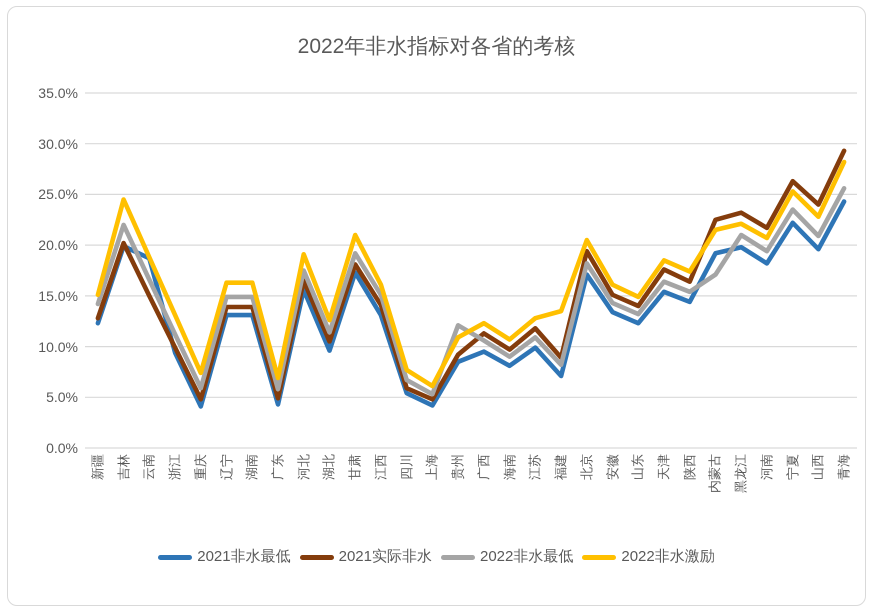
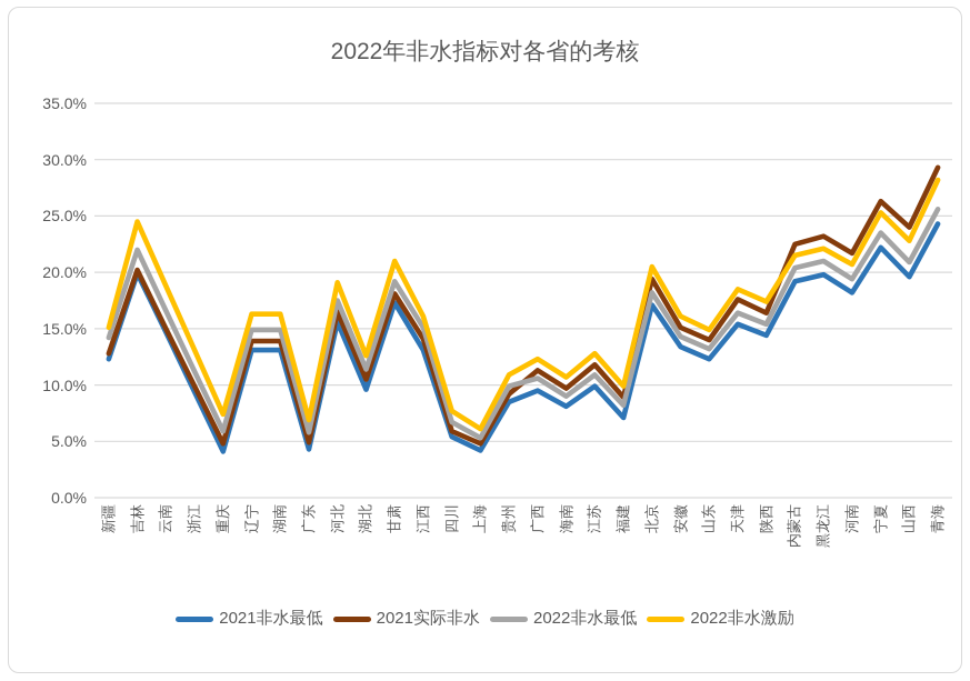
2021非水最低/云南: 18.7% -> 14.7%
2022非水最低/贵州: 12.1% -> 9.9%
2022非水激励/福建: 13.5% -> 9.9%
2022非水最低/内蒙古: 17.1% -> 20.4%
